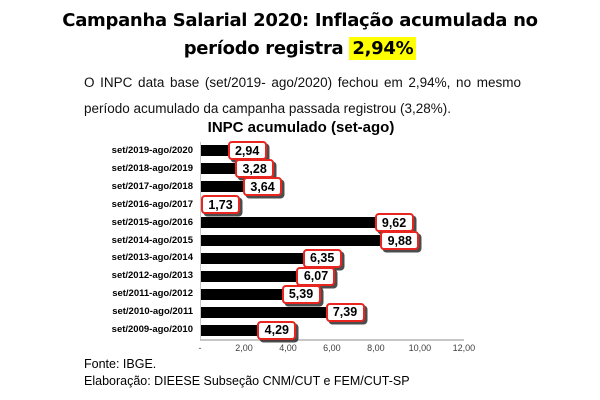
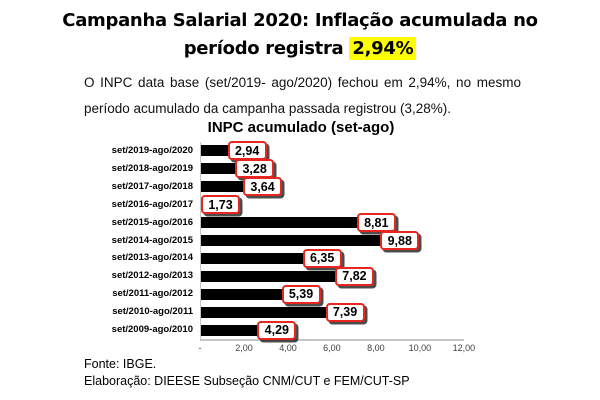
set/2015-ago/2016: 9,62 -> 8,81
set/2012-ago/2013: 6,07 -> 7,82
